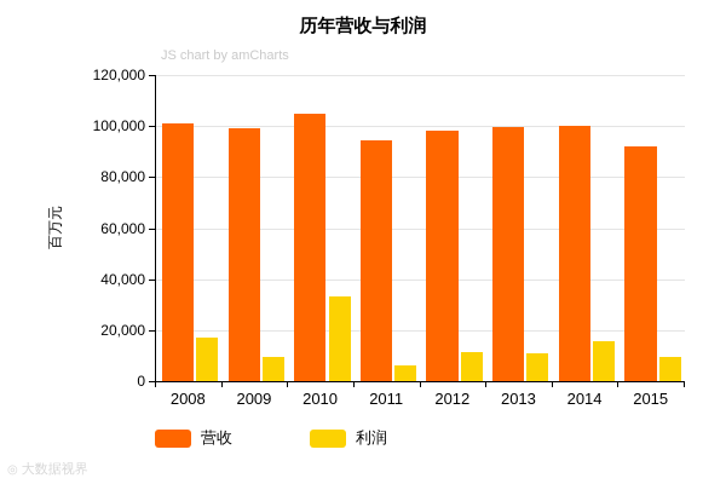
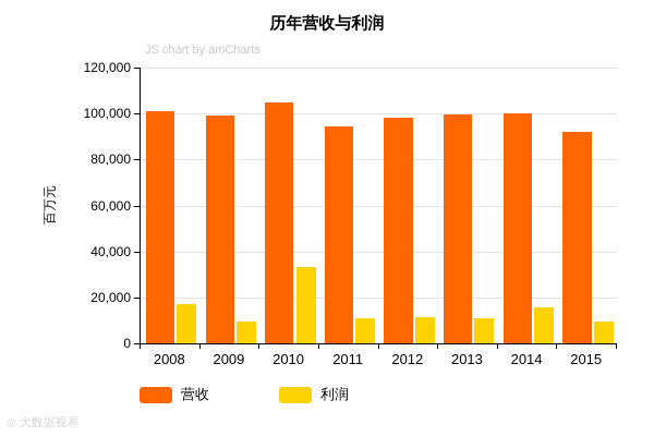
利润/2011: 6000 -> 11000
